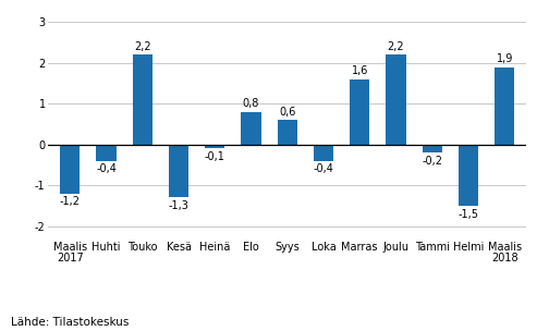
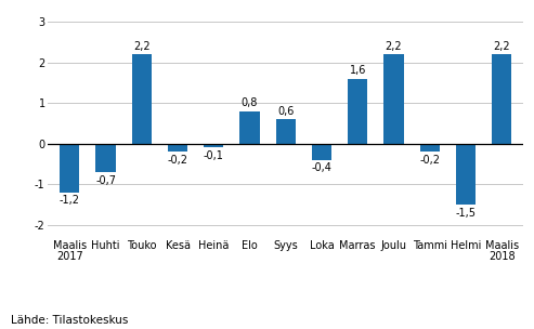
Huhti: -0,4 -> -0,7
Kesä: -1,3 -> -0,2
Maalis 2018: 1,9 -> 2,2
